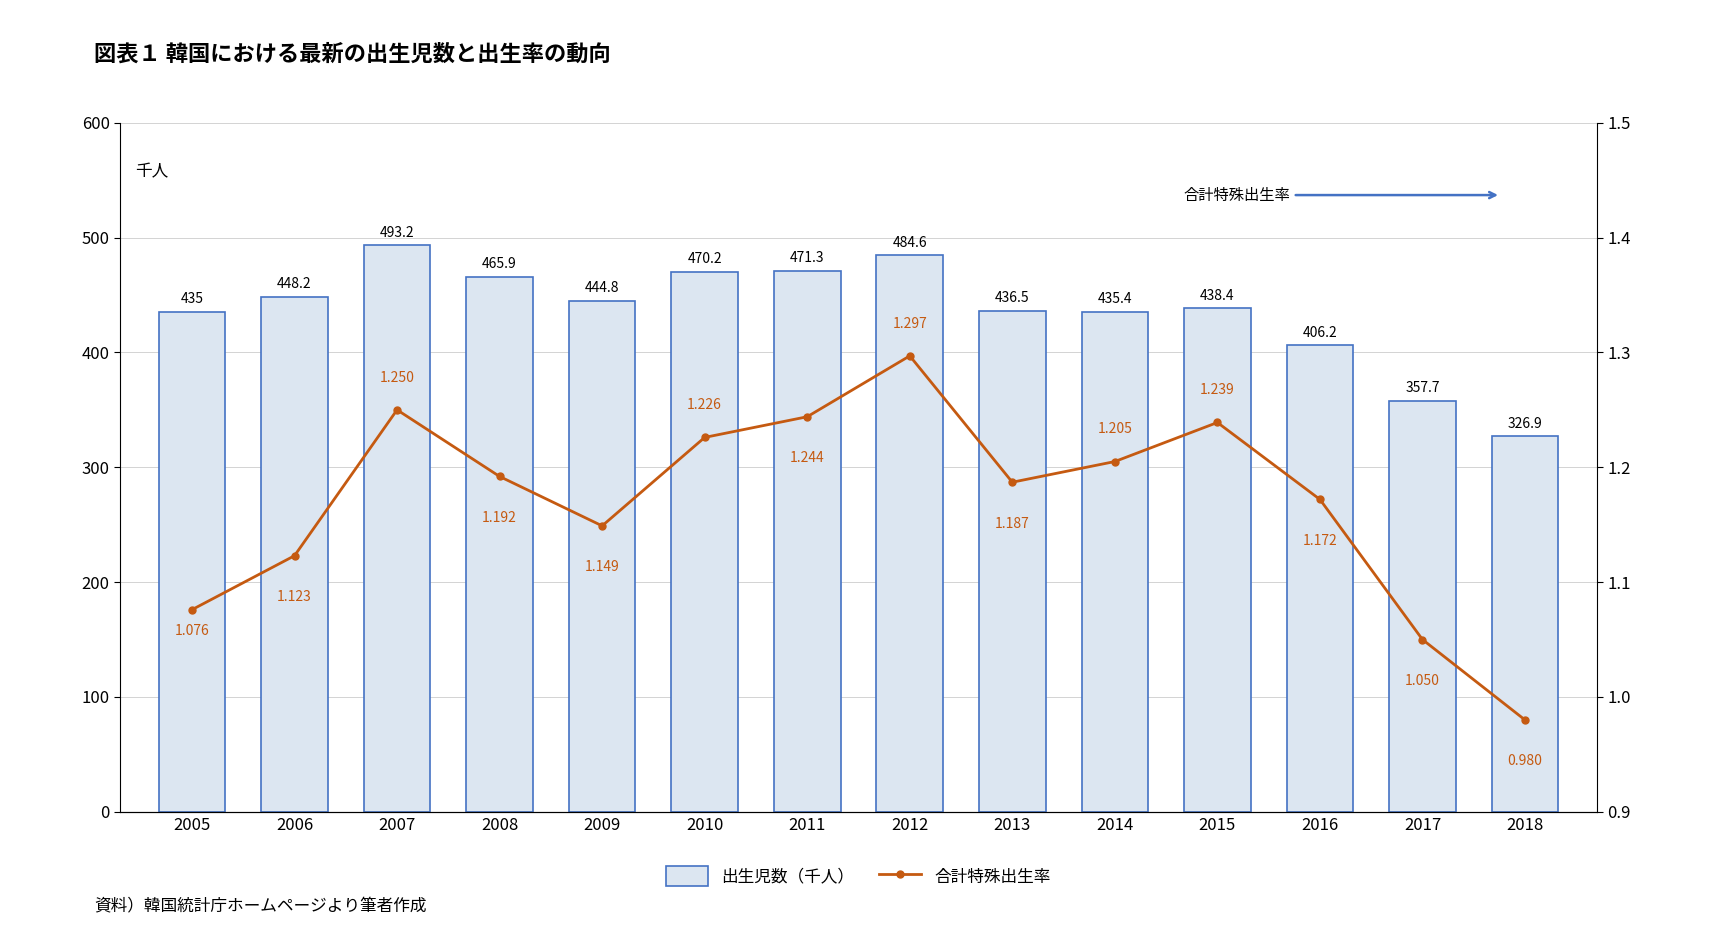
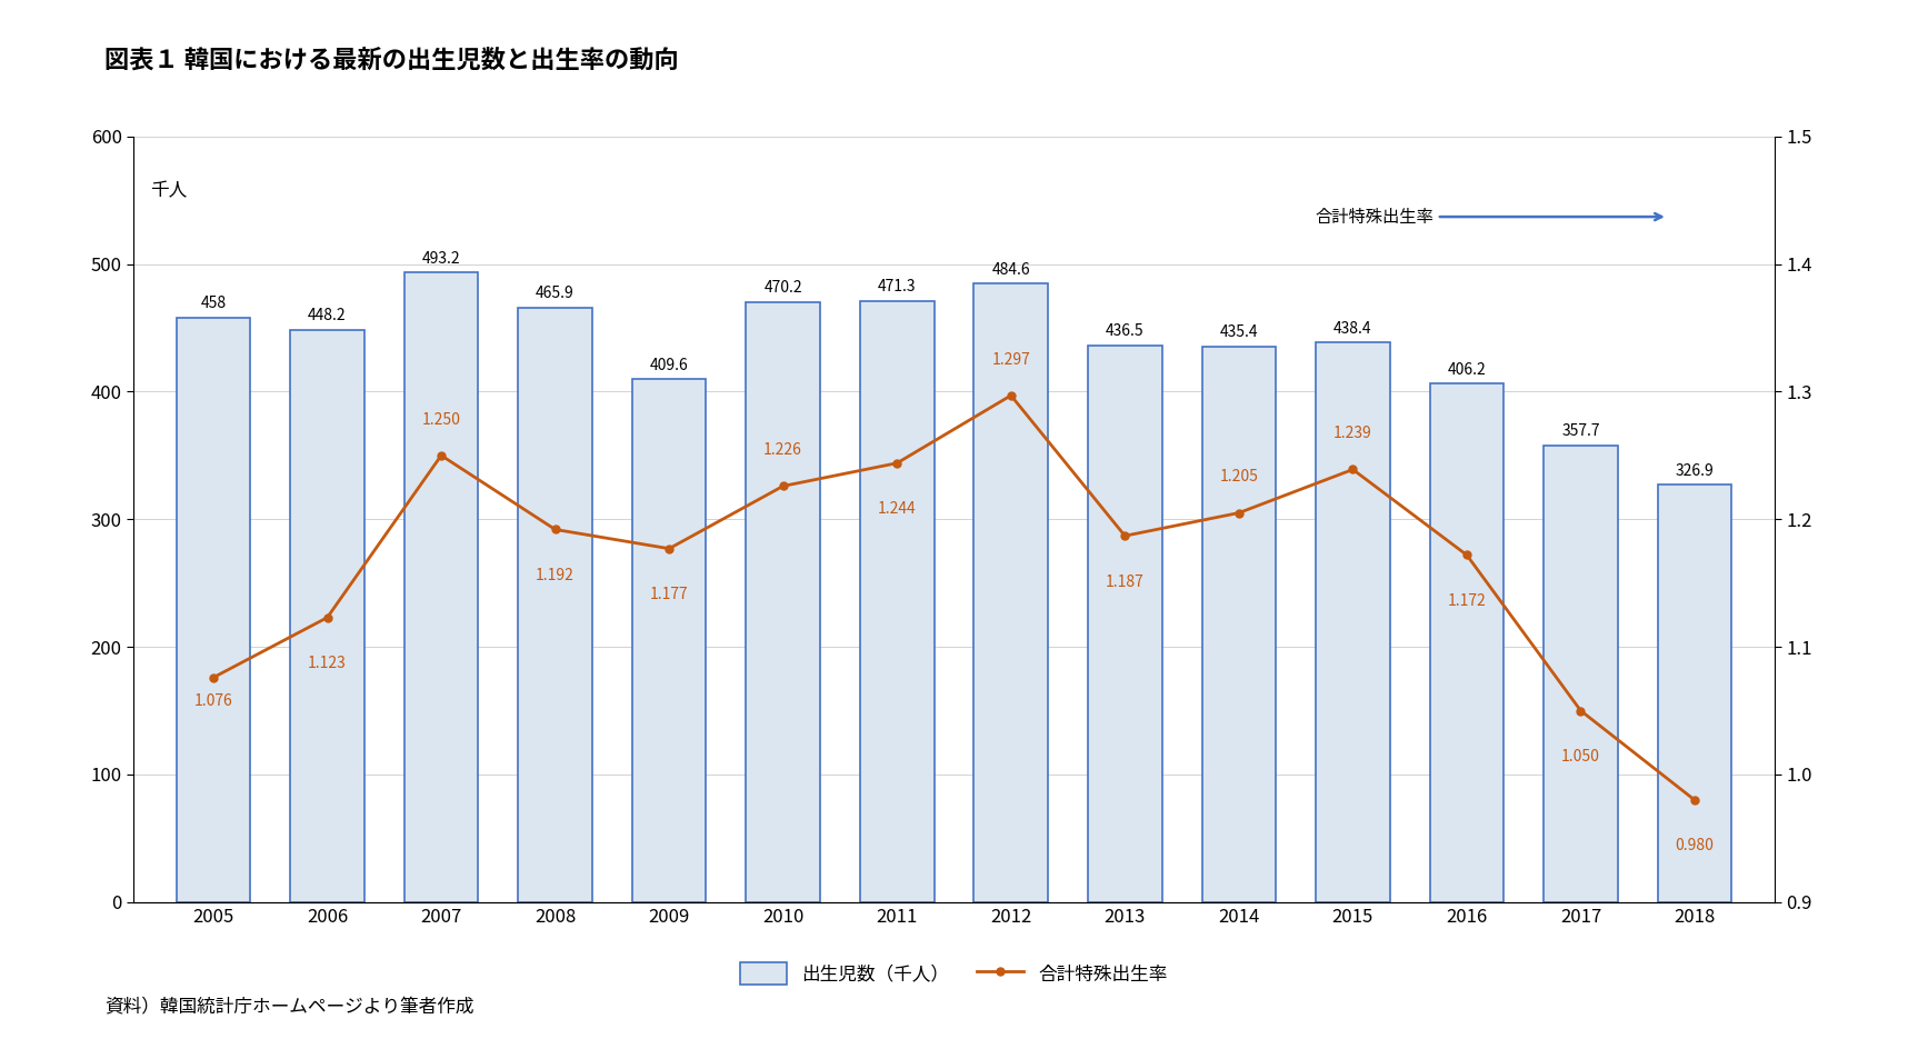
出生児数（千人）/2005: 435 -> 458
出生児数（千人）/2009: 444.8 -> 409.6
合計特殊出生率/2009: 1.149 -> 1.177
